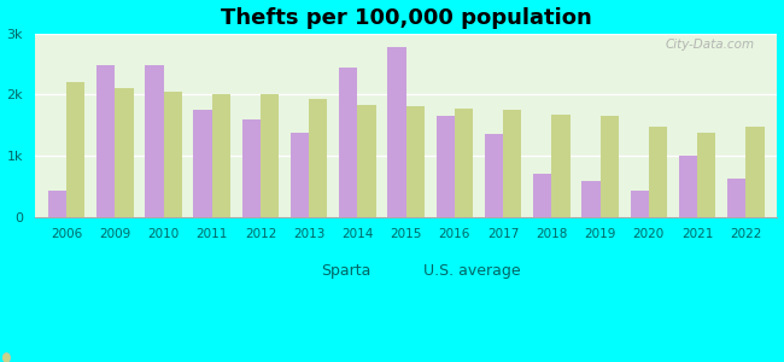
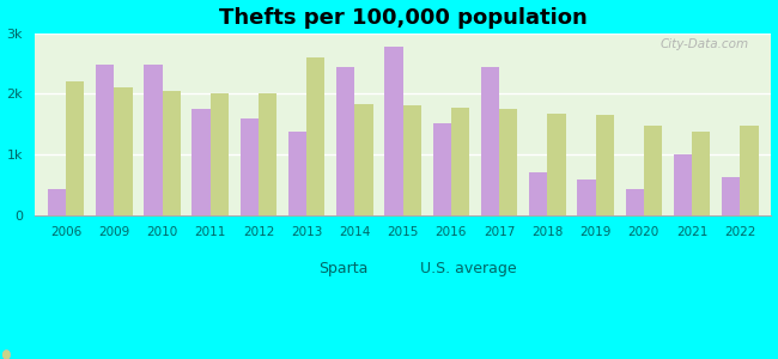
U.S. average/2013: 1.93k -> 2.60k
Sparta/2016: 1.65k -> 1.52k
Sparta/2017: 1.35k -> 2.44k
